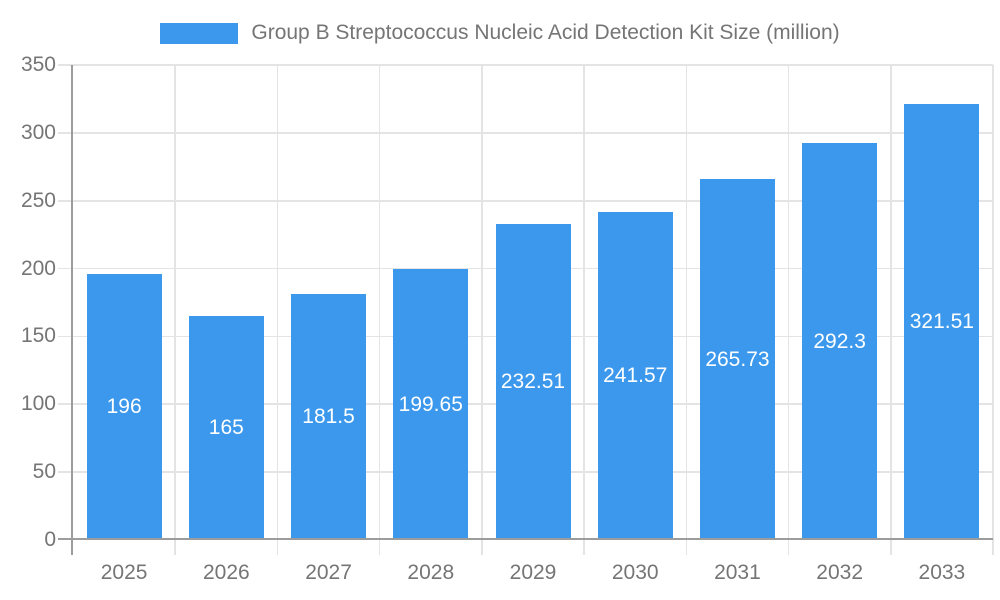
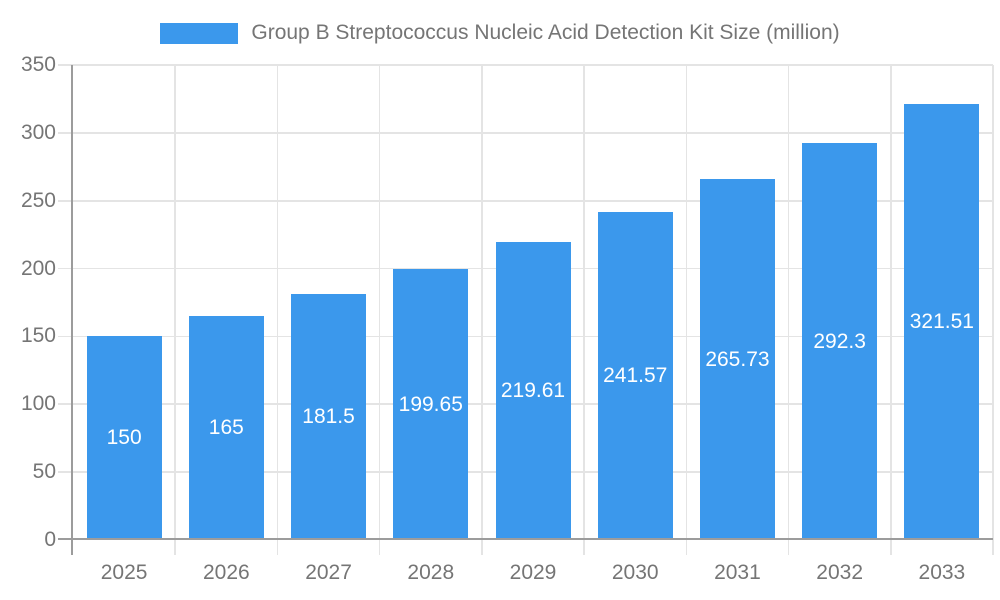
2025: 196 -> 150
2029: 232.51 -> 219.61
